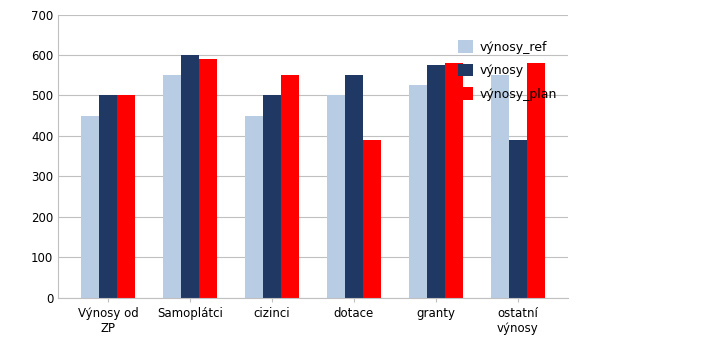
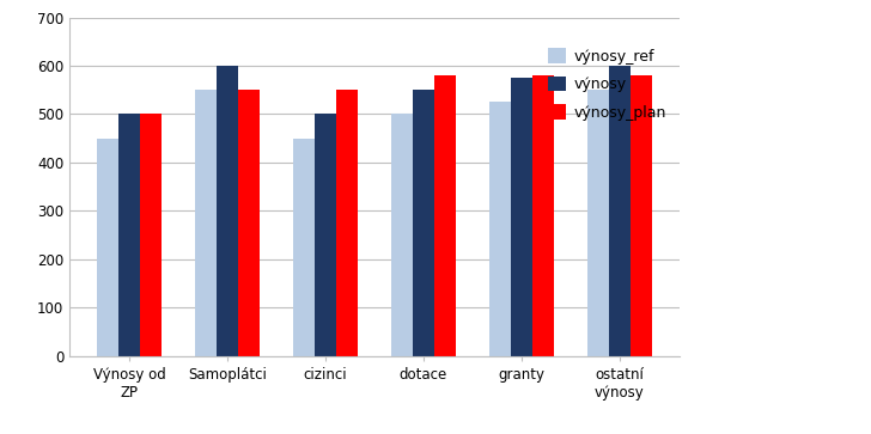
výnosy_plan/Samoplátci: 590 -> 550
výnosy_plan/dotace: 390 -> 580
výnosy/ostatní výnosy: 390 -> 600
